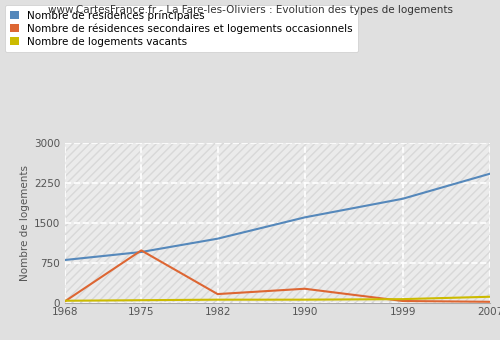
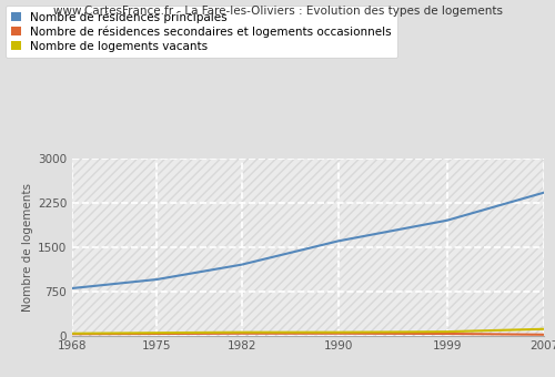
Nombre de résidences secondaires et logements occasionnels/1975: 980 -> 30
Nombre de résidences secondaires et logements occasionnels/1982: 160 -> 40
Nombre de résidences secondaires et logements occasionnels/1990: 260 -> 40
